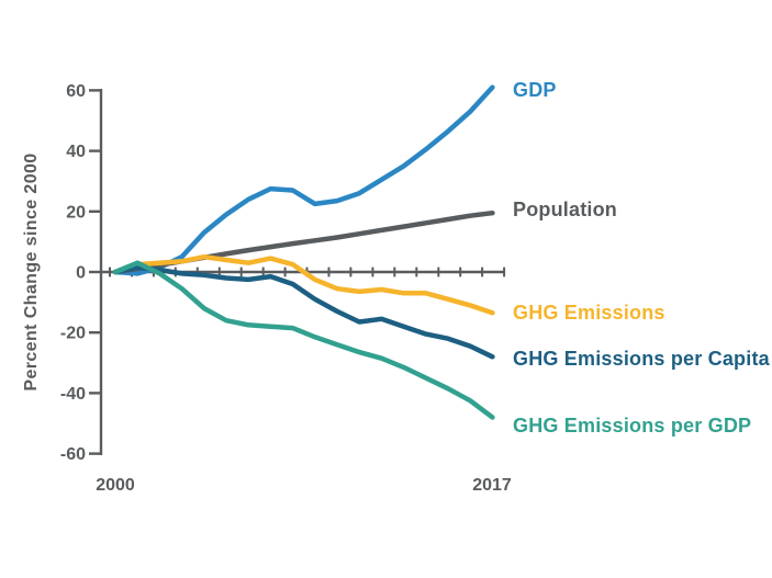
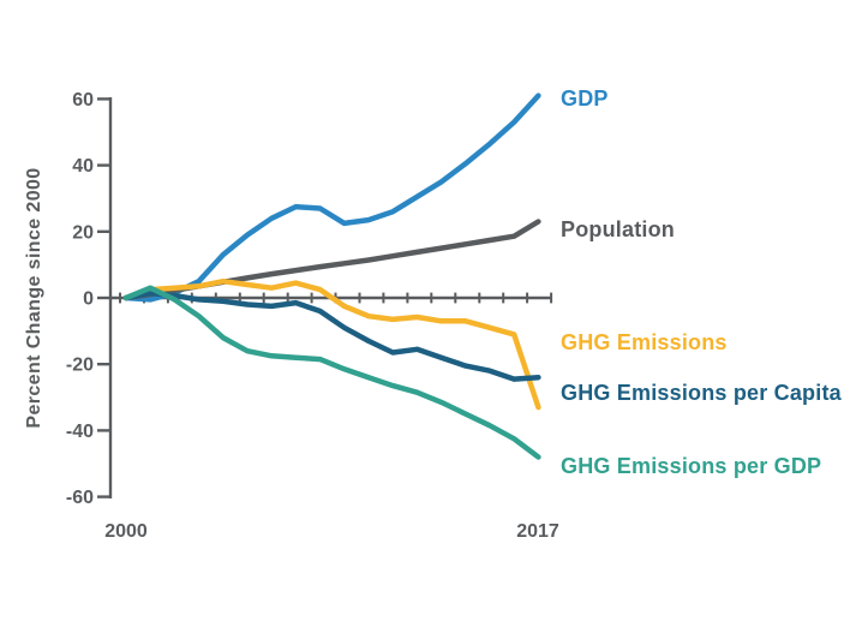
Population/2017: 20 -> 23
GHG Emissions/2017: -14 -> -33
GHG Emissions per Capita/2017: -28 -> -24
